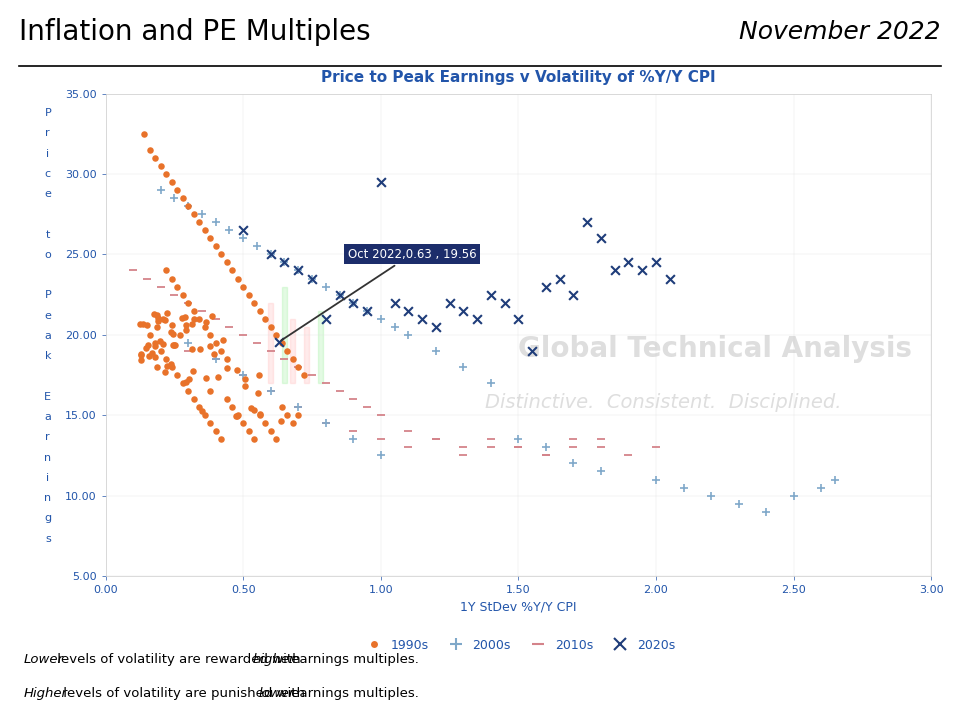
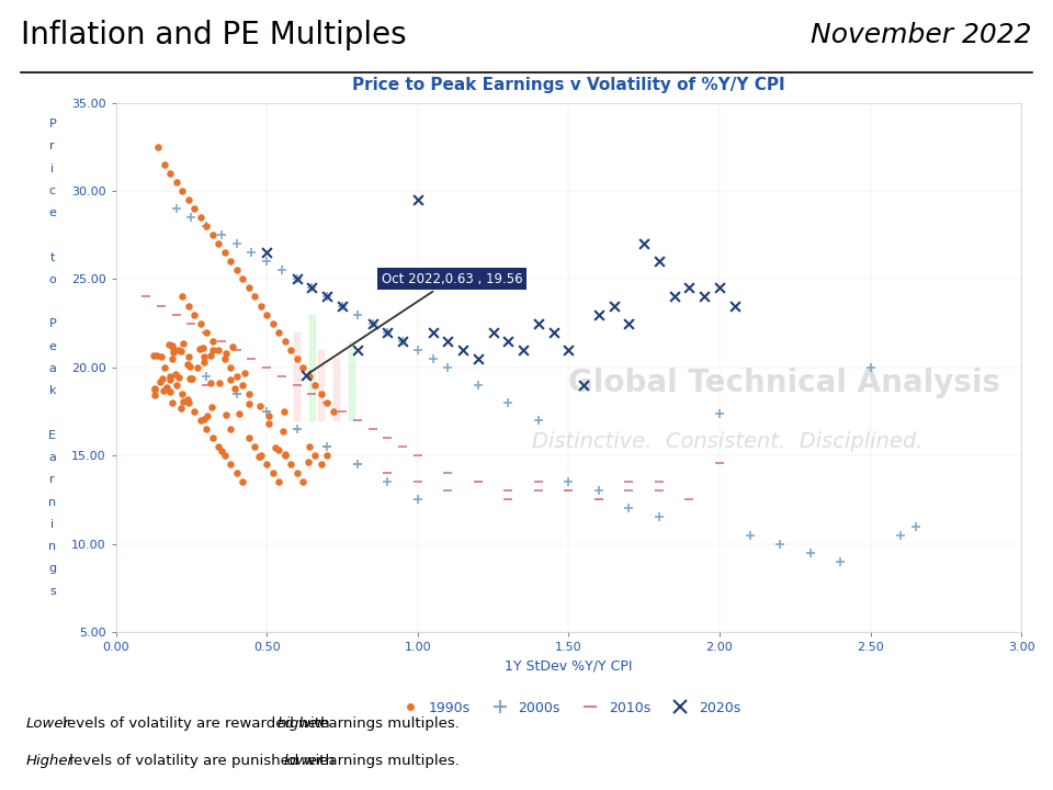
2000s/2.00: 11.0 -> 17.4
2010s/2.00: 13.0 -> 14.6
2000s/2.50: 10.0 -> 20.0
